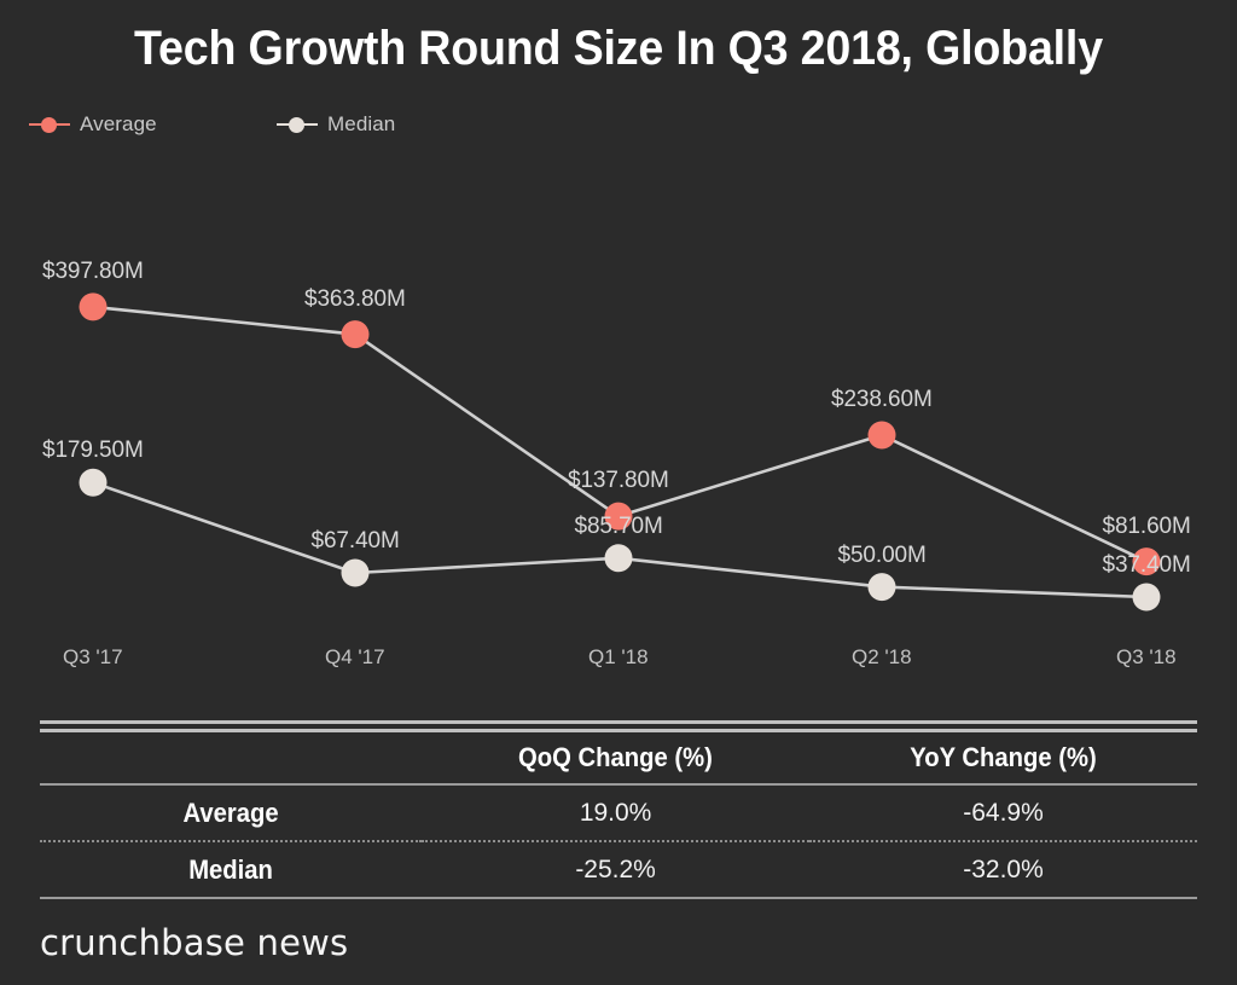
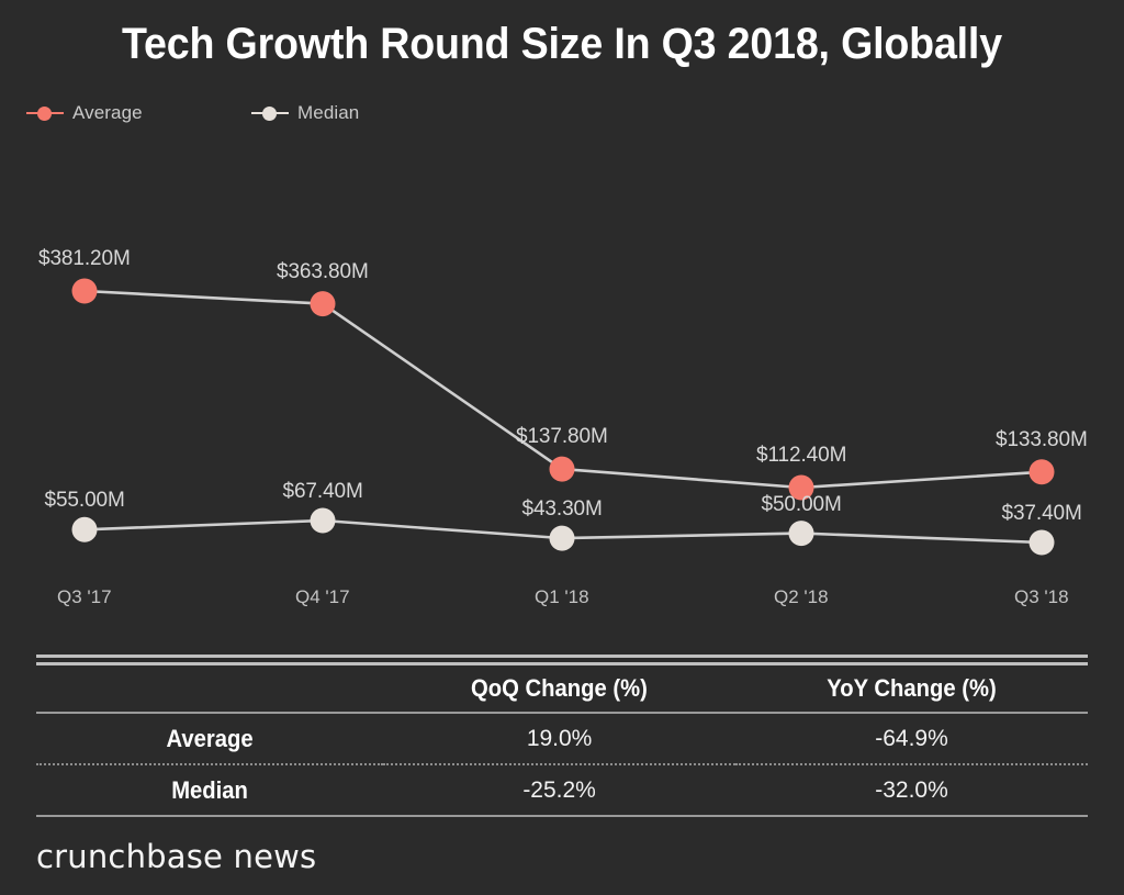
Average/Q3 '17: $397.80M -> $381.20M
Median/Q3 '17: $179.50M -> $55.00M
Median/Q1 '18: $85.70M -> $43.30M
Average/Q2 '18: $238.60M -> $112.40M
Average/Q3 '18: $81.60M -> $133.80M
